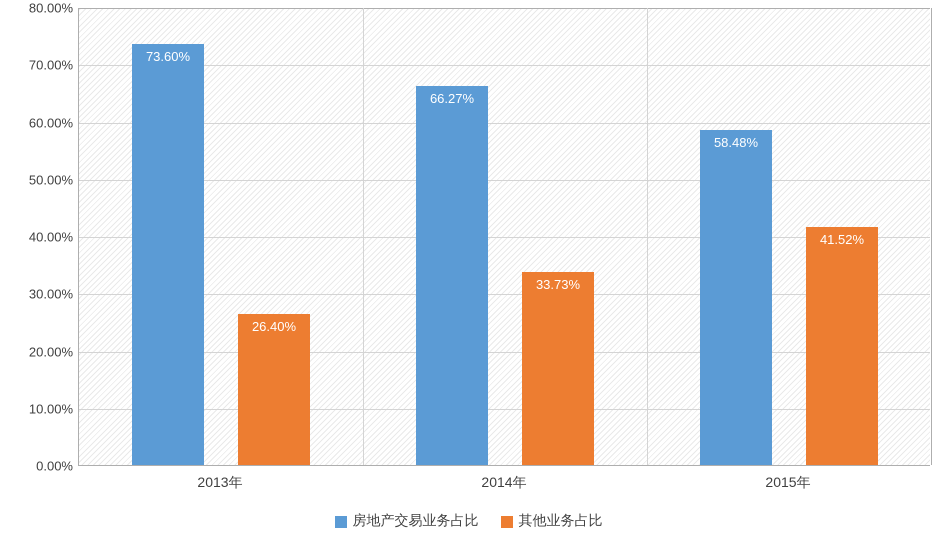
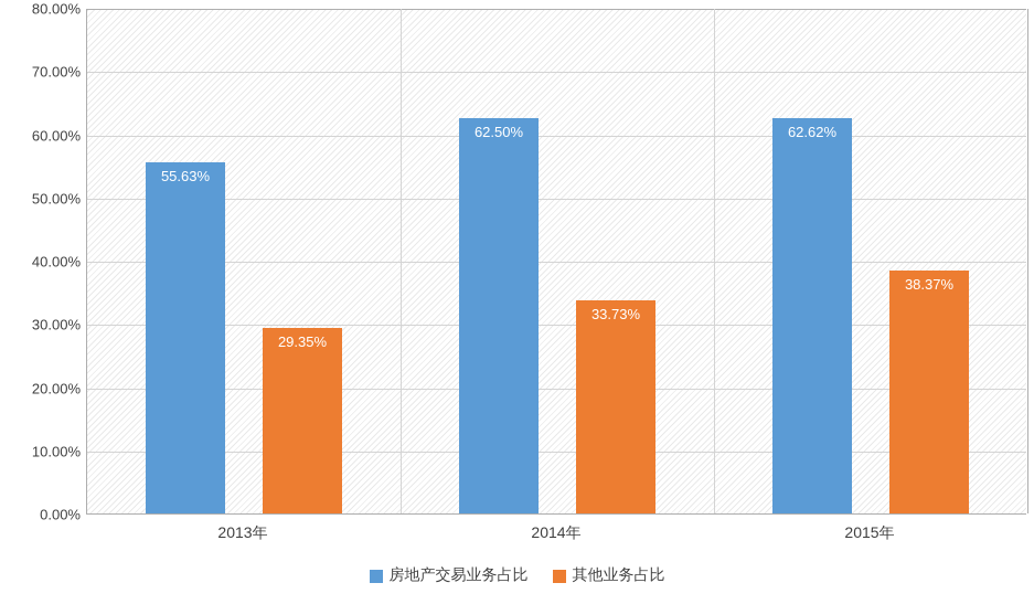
房地产交易业务占比/2013年: 73.60% -> 55.63%
其他业务占比/2013年: 26.40% -> 29.35%
房地产交易业务占比/2014年: 66.27% -> 62.50%
房地产交易业务占比/2015年: 58.48% -> 62.62%
其他业务占比/2015年: 41.52% -> 38.37%
